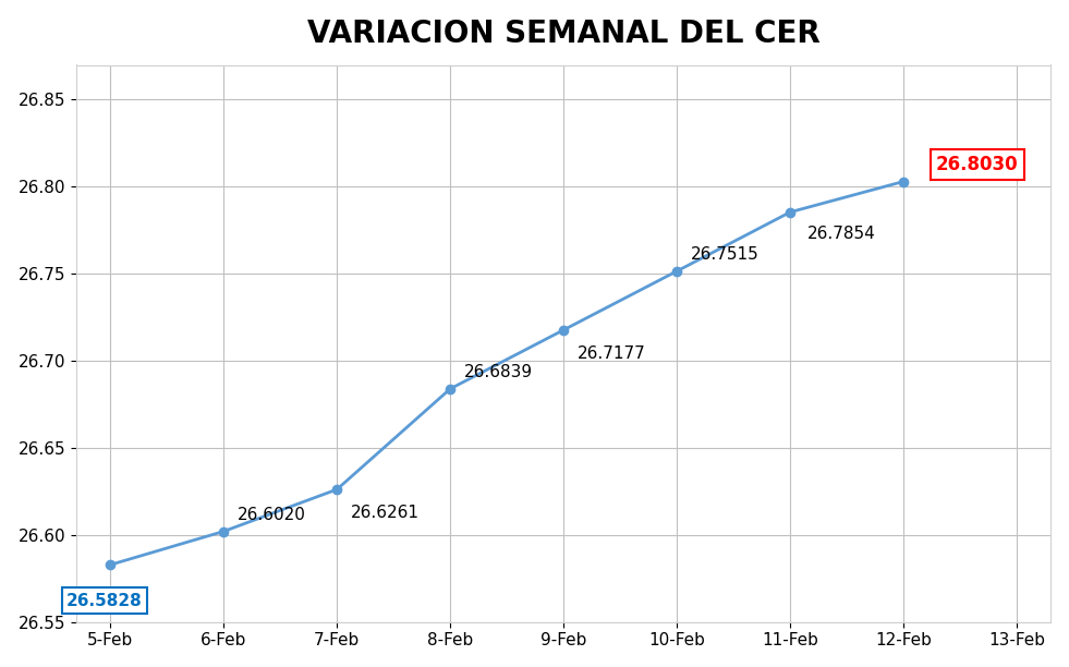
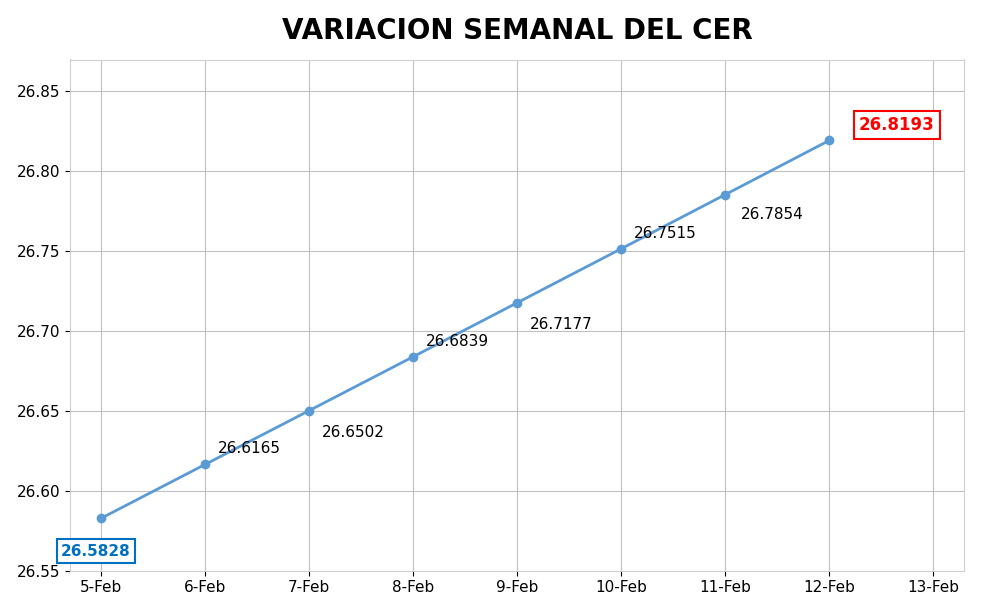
6-Feb: 26.6020 -> 26.6165
7-Feb: 26.6261 -> 26.6502
12-Feb: 26.8030 -> 26.8193
